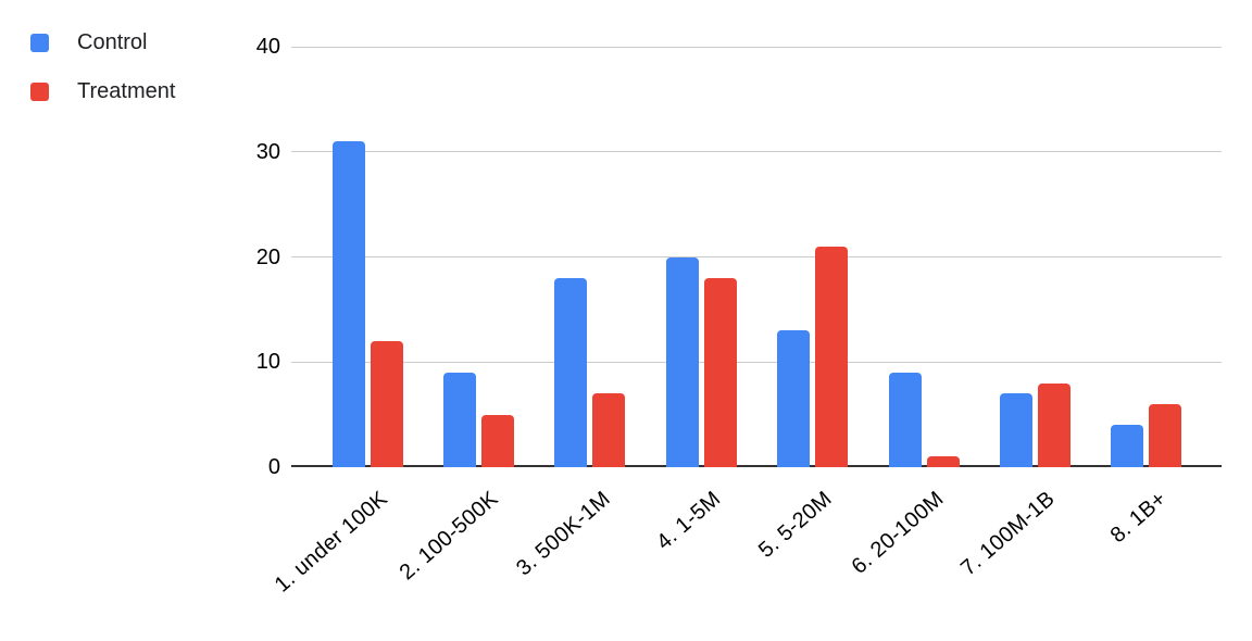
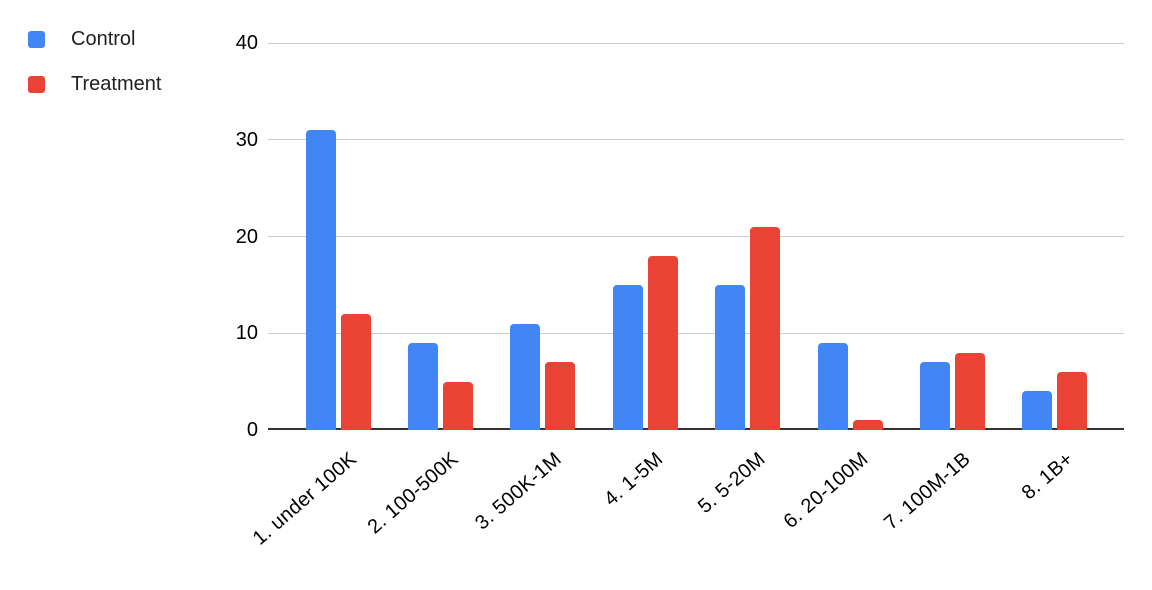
Control/3. 500K-1M: 18 -> 11
Control/4. 1-5M: 20 -> 15
Control/5. 5-20M: 13 -> 15
